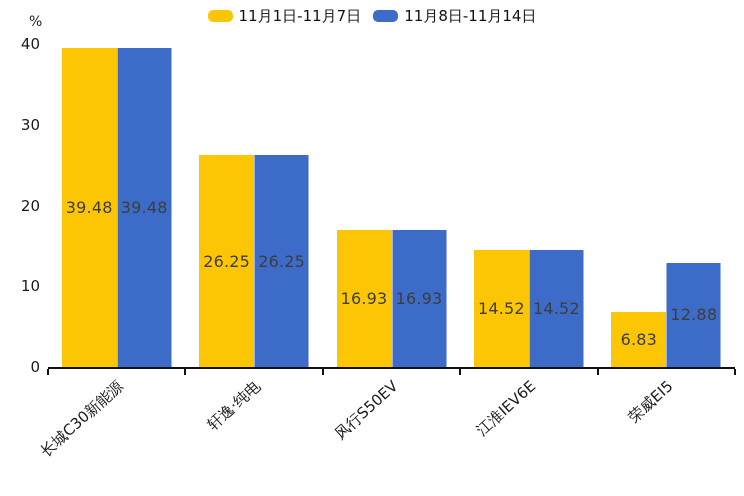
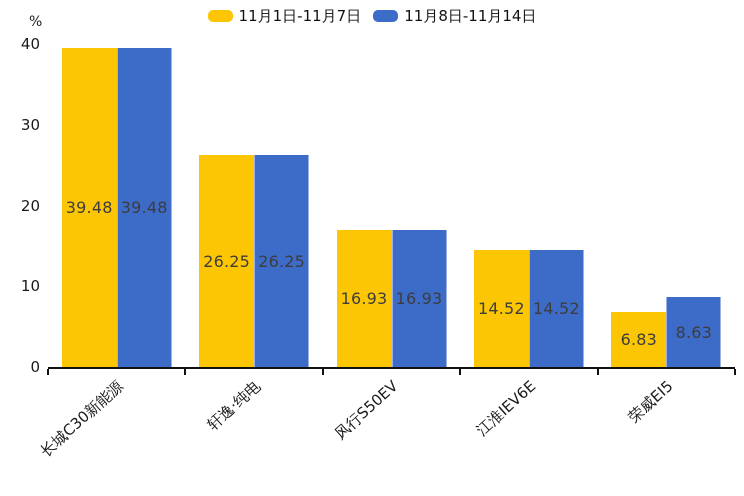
11月8日-11月14日/荣威EI5: 12.88 -> 8.63
